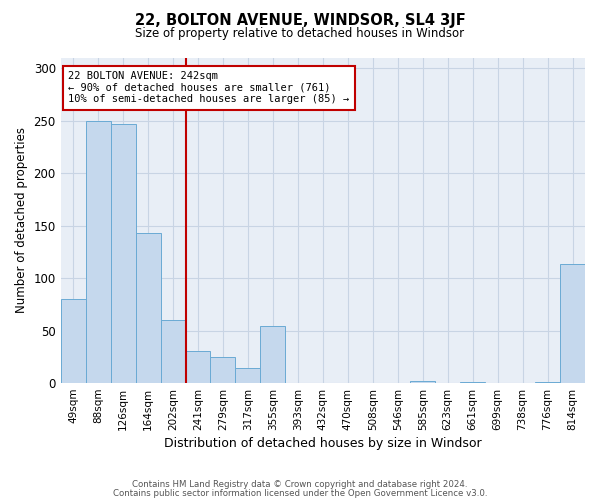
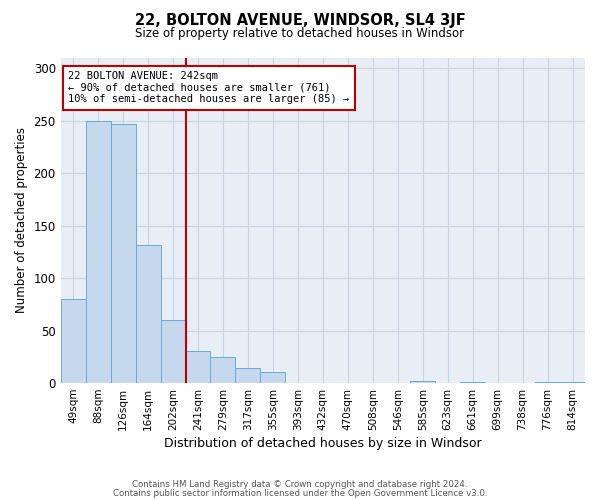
164sqm: 143 -> 131
355sqm: 54 -> 11
814sqm: 113 -> 1
